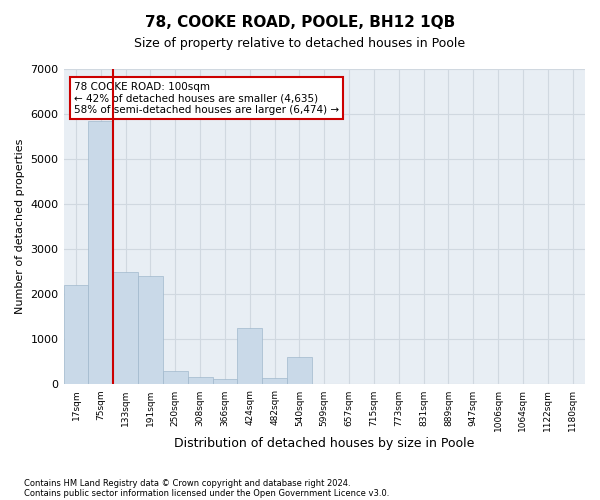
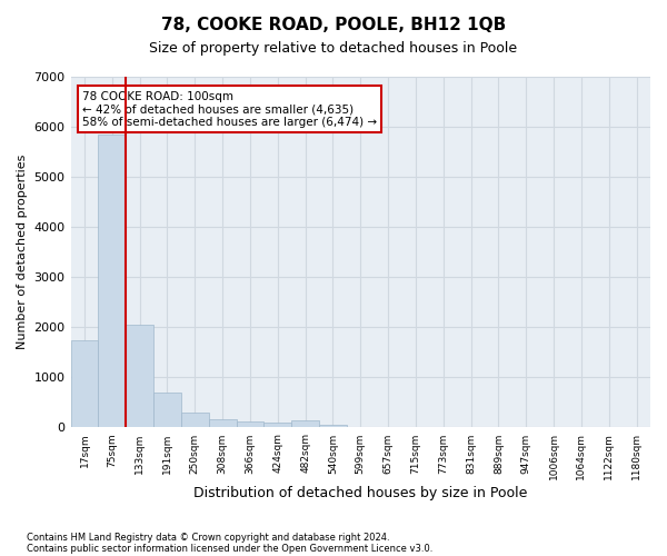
17sqm: 2200 -> 1750
133sqm: 2500 -> 2050
191sqm: 2400 -> 700
424sqm: 1250 -> 90
540sqm: 600 -> 50
